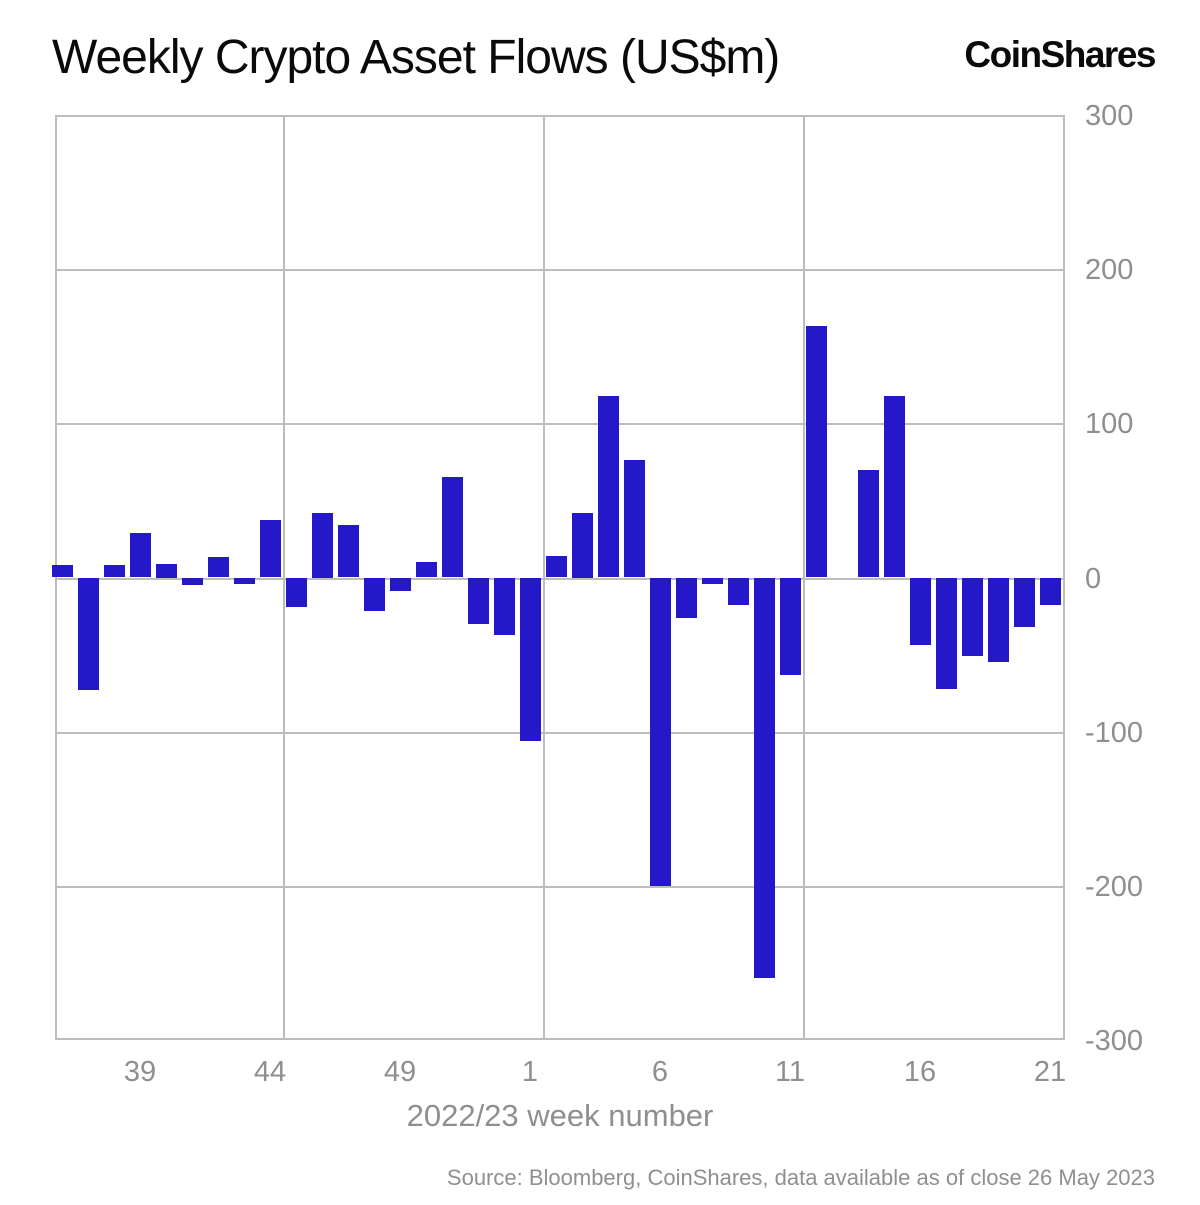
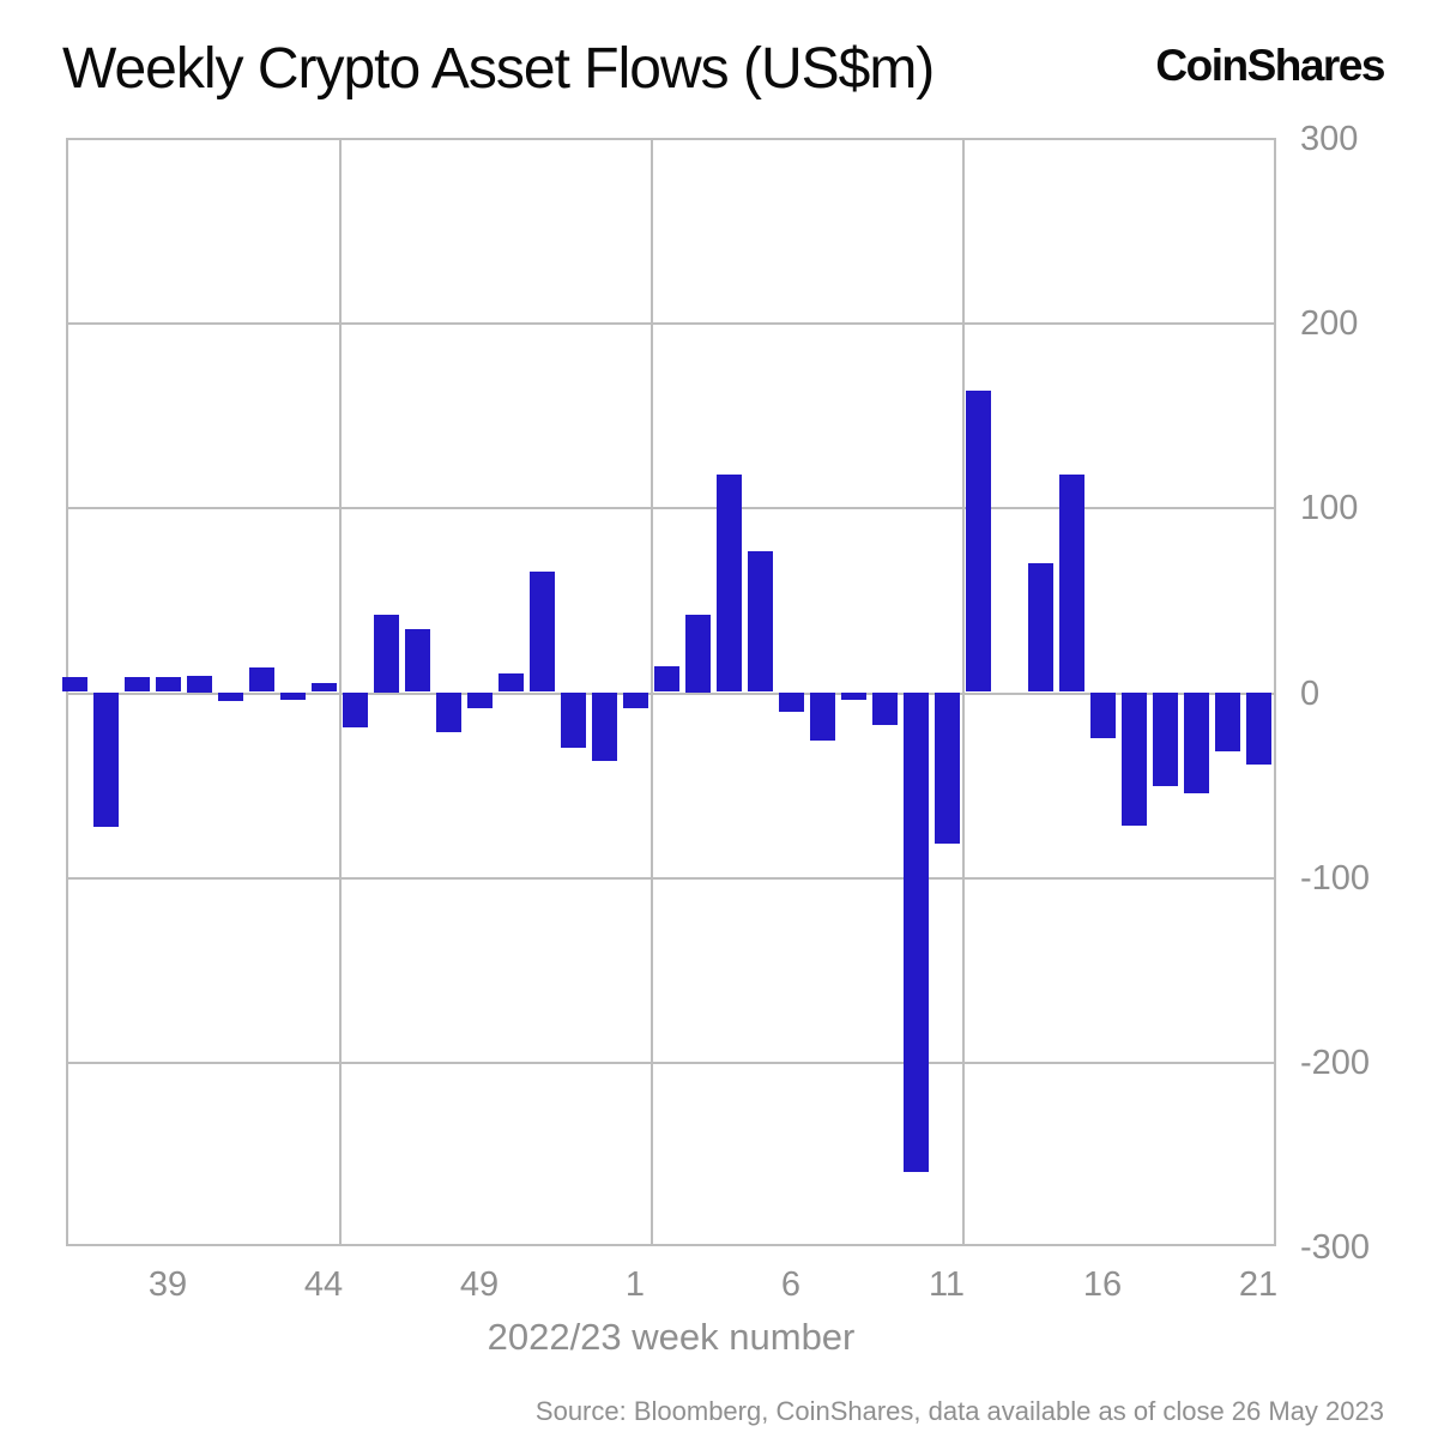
39: 29 -> 8
44: 37 -> 5
1: -106 -> -9
6: -200 -> -11
11: -63 -> -82
16: -44 -> -25
21: -18 -> -39
